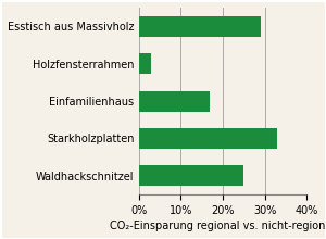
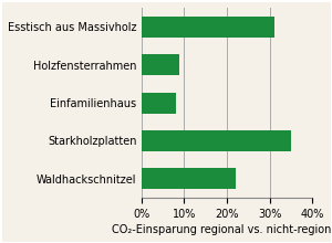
Esstisch aus Massivholz: 29% -> 31%
Holzfensterrahmen: 3% -> 9%
Einfamilienhaus: 17% -> 8%
Starkholzplatten: 33% -> 35%
Waldhackschnitzel: 25% -> 22%
